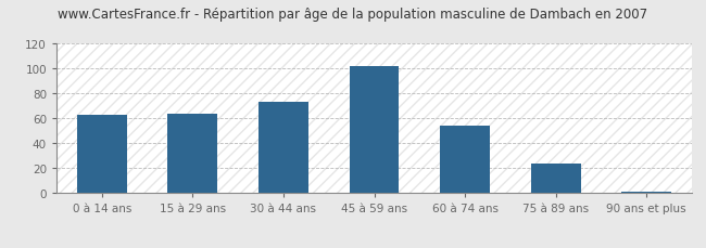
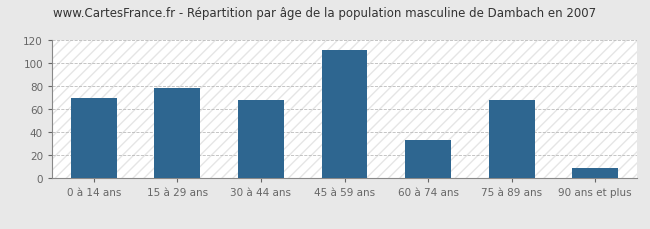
0 à 14 ans: 63 -> 70
15 à 29 ans: 64 -> 79
30 à 44 ans: 73 -> 68
45 à 59 ans: 102 -> 112
60 à 74 ans: 54 -> 33
75 à 89 ans: 24 -> 68
90 ans et plus: 1 -> 9
